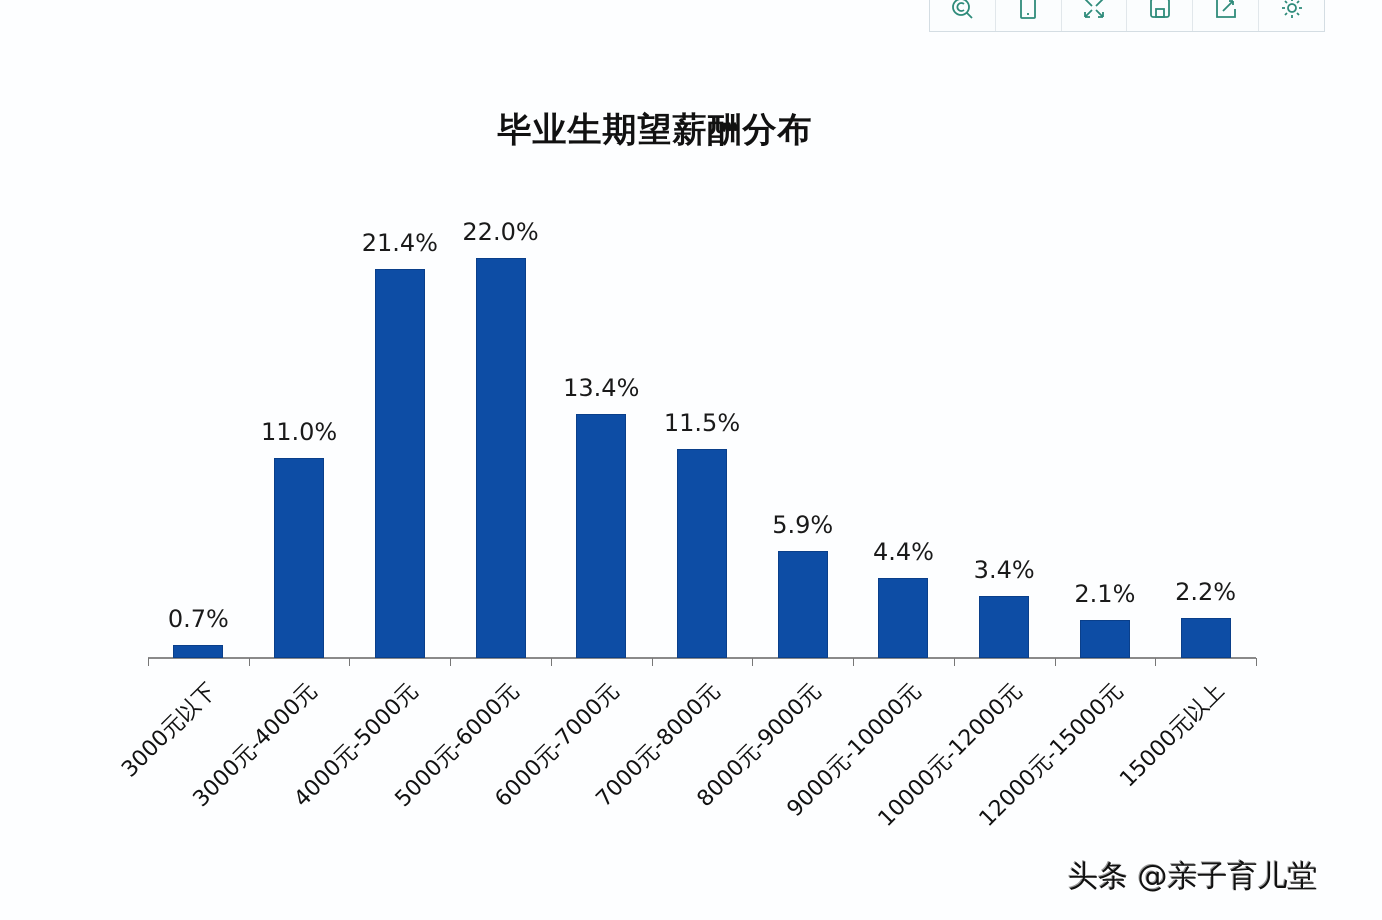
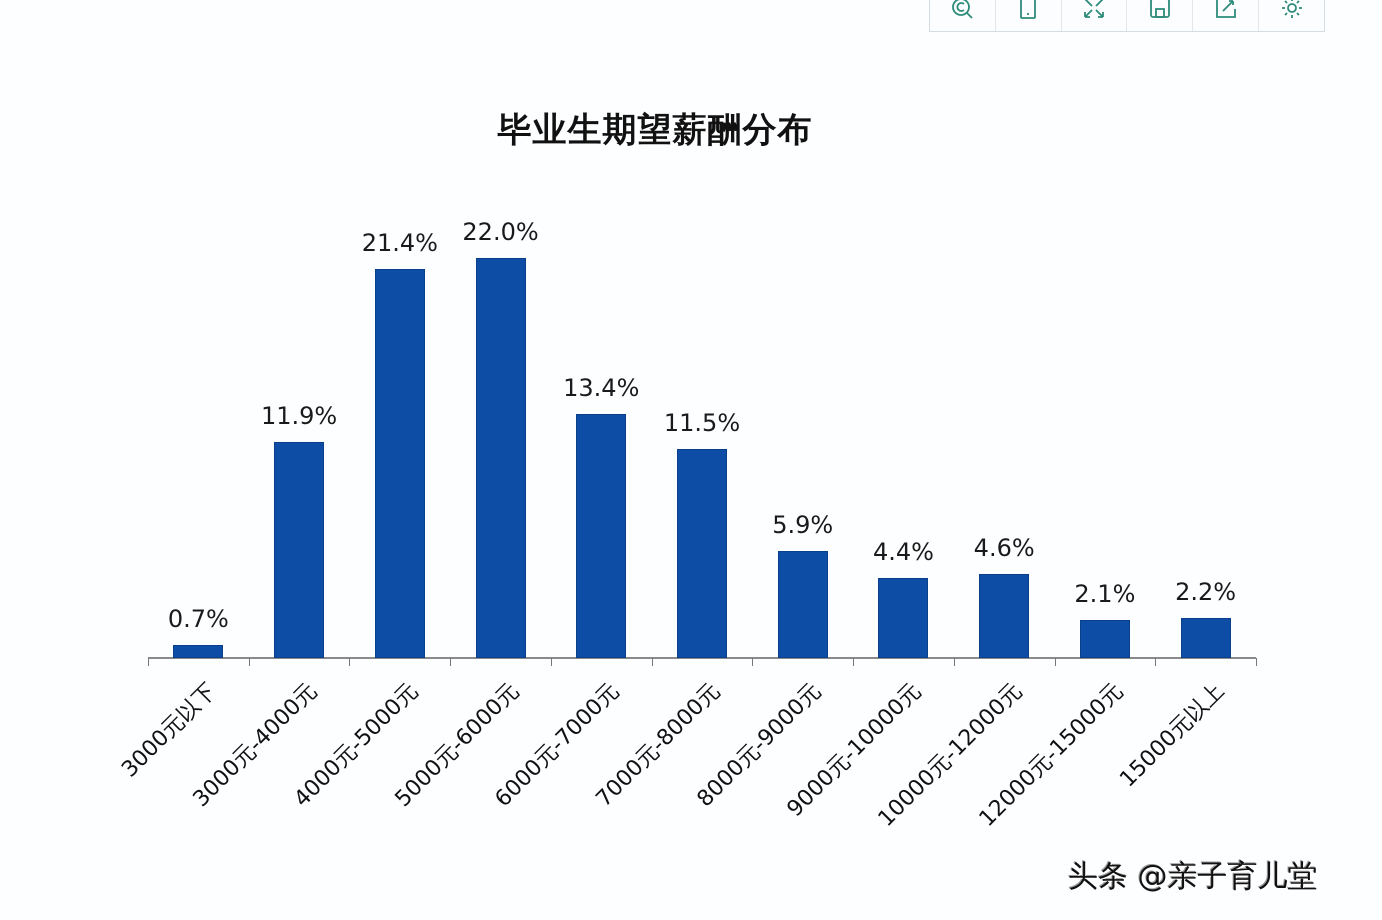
3000元-4000元: 11.0% -> 11.9%
10000元-12000元: 3.4% -> 4.6%
